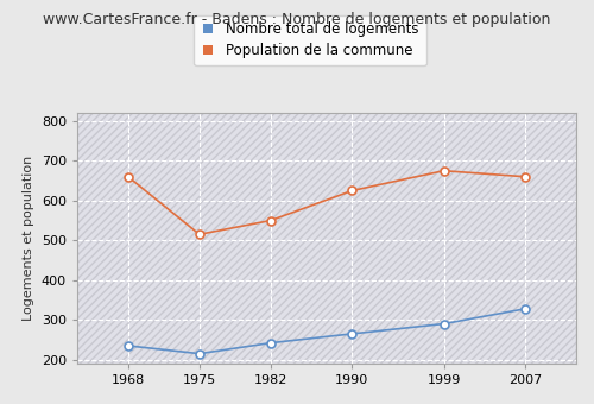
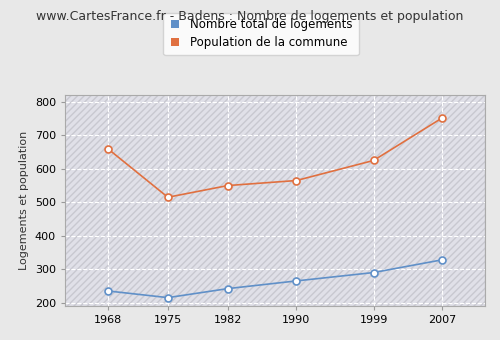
Population de la commune/1990: 625 -> 565
Population de la commune/1999: 675 -> 625
Population de la commune/2007: 660 -> 752
